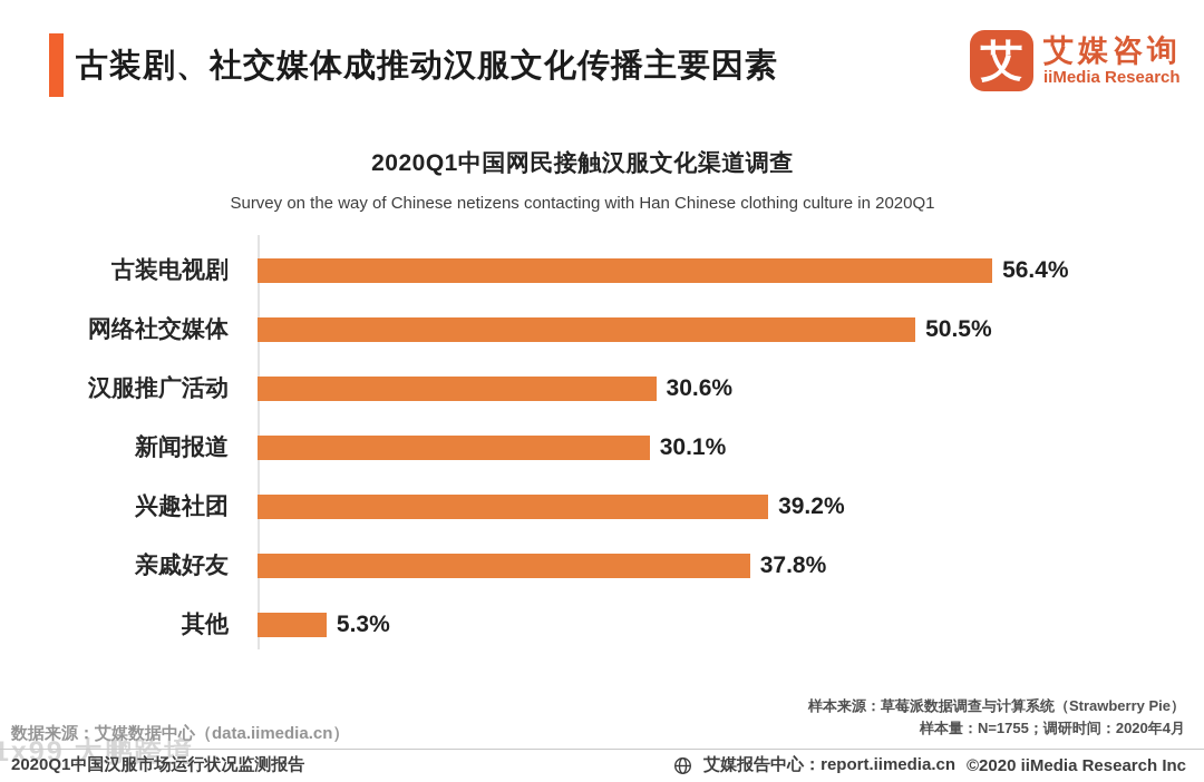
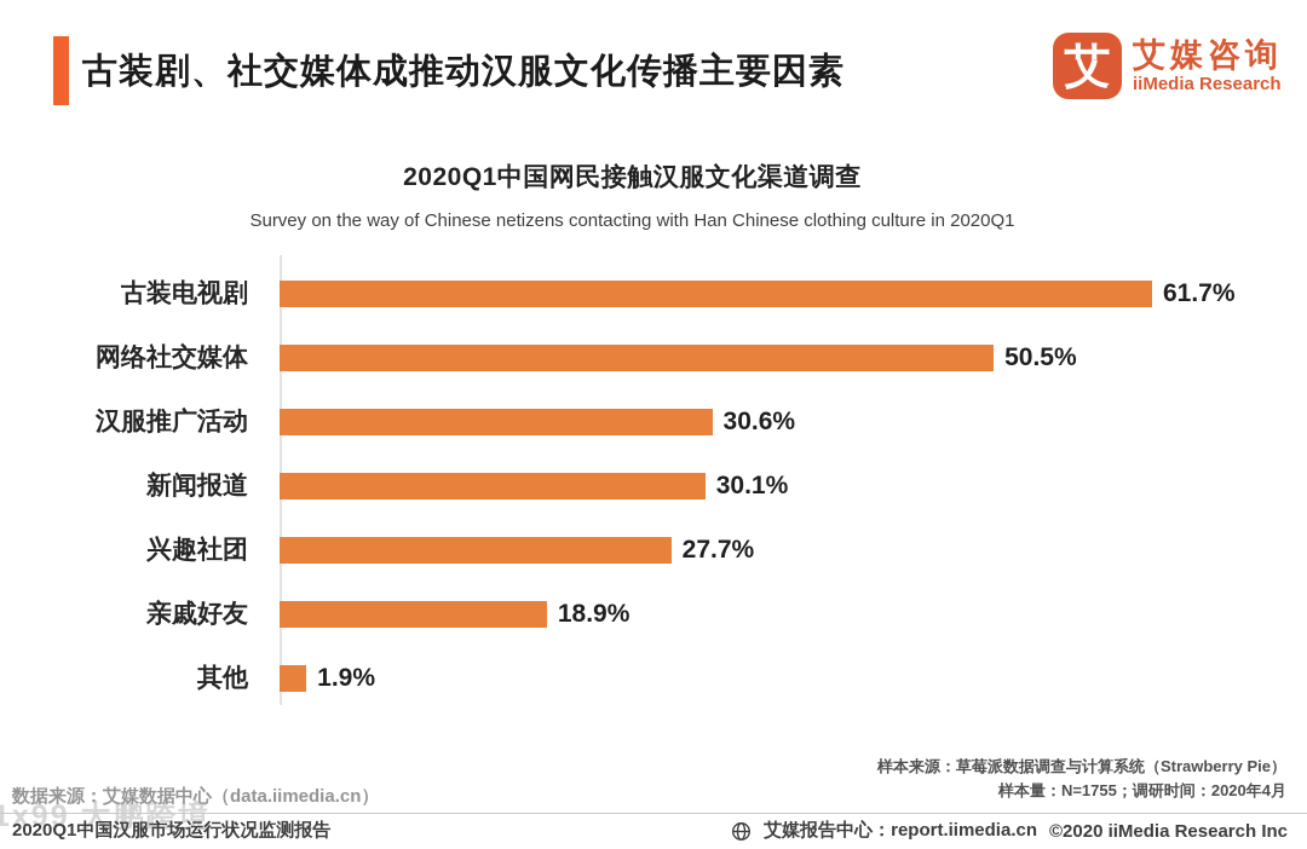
古装电视剧: 56.4% -> 61.7%
兴趣社团: 39.2% -> 27.7%
亲戚好友: 37.8% -> 18.9%
其他: 5.3% -> 1.9%
